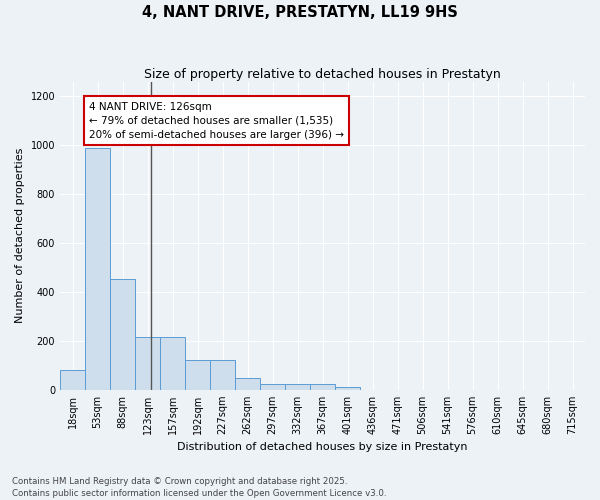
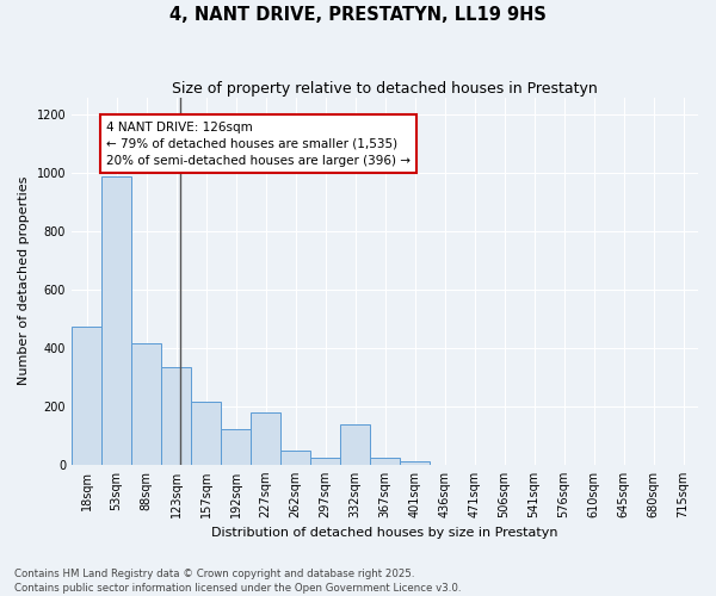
18sqm: 80 -> 475
88sqm: 455 -> 415
123sqm: 215 -> 335
227sqm: 120 -> 180
332sqm: 22 -> 140
